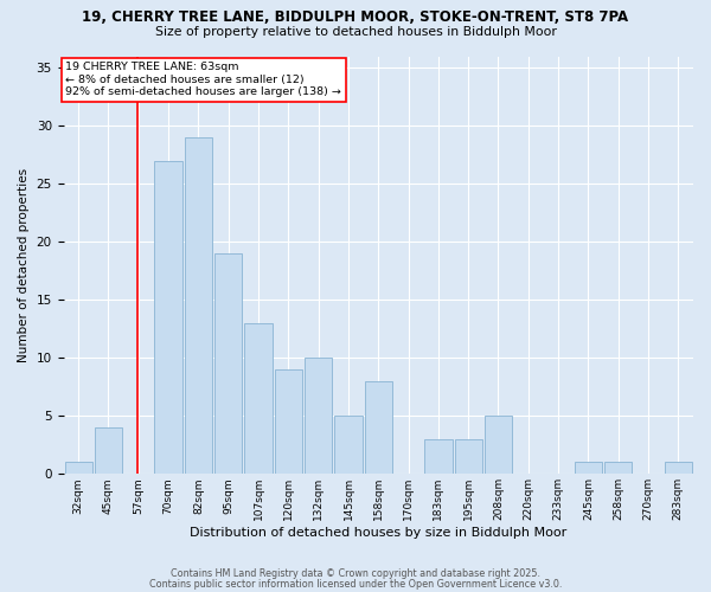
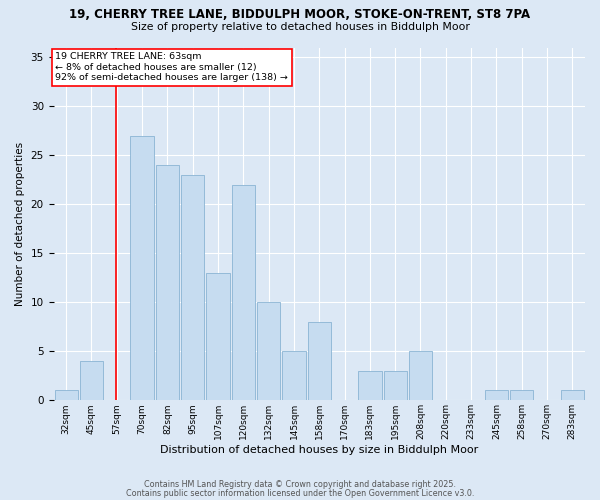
82sqm: 29 -> 24
95sqm: 19 -> 23
120sqm: 9 -> 22
